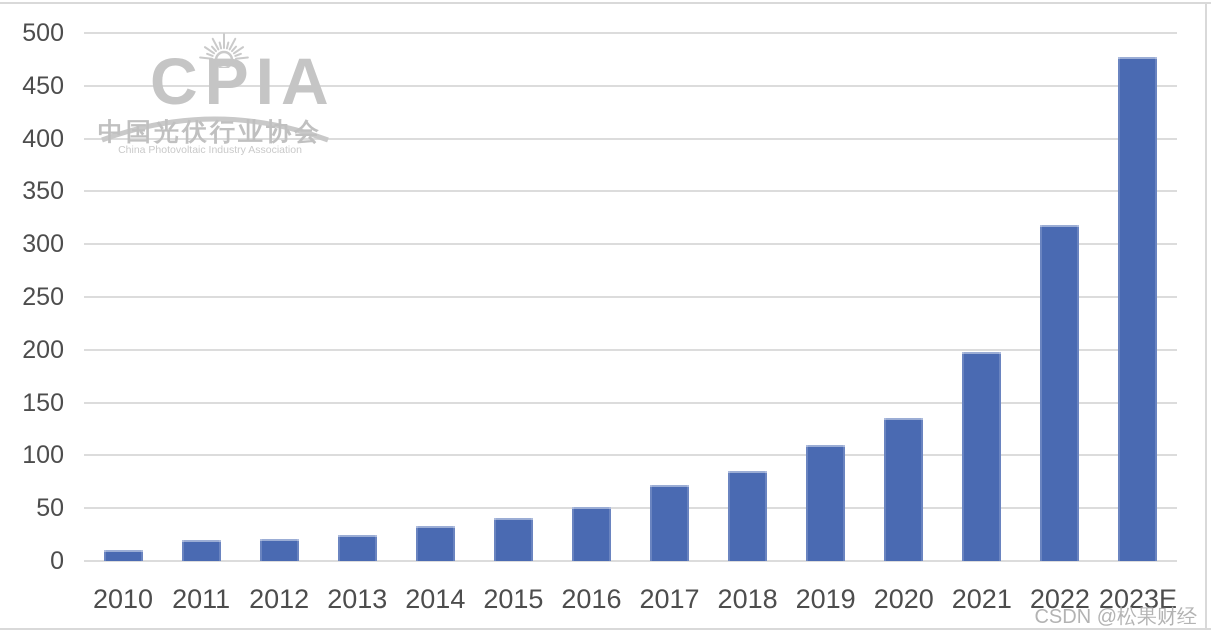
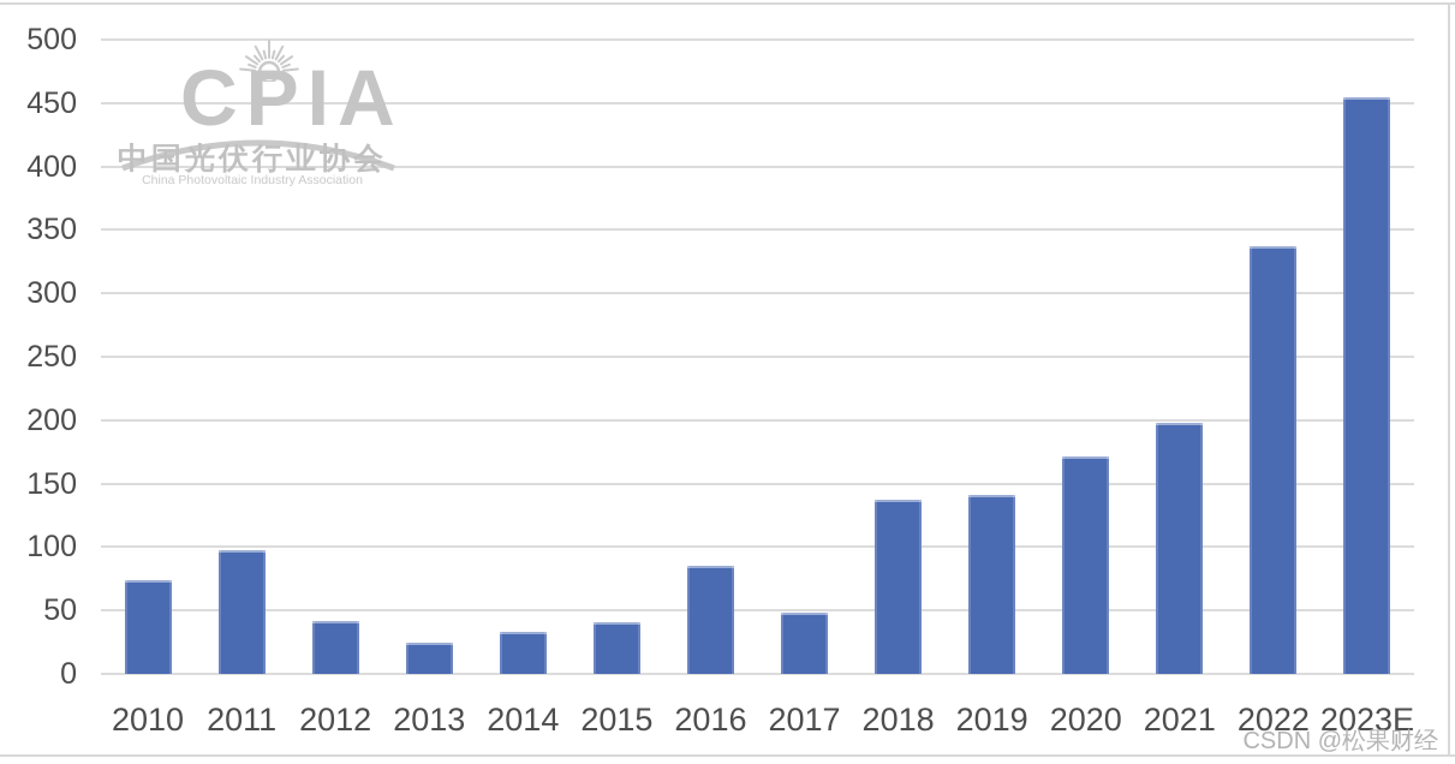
2010: 10 -> 74
2011: 20 -> 98
2012: 21 -> 42
2016: 51 -> 85
2017: 72 -> 48
2018: 85 -> 137
2019: 110 -> 141
2020: 135 -> 171
2022: 318 -> 337
2023E: 477 -> 455
